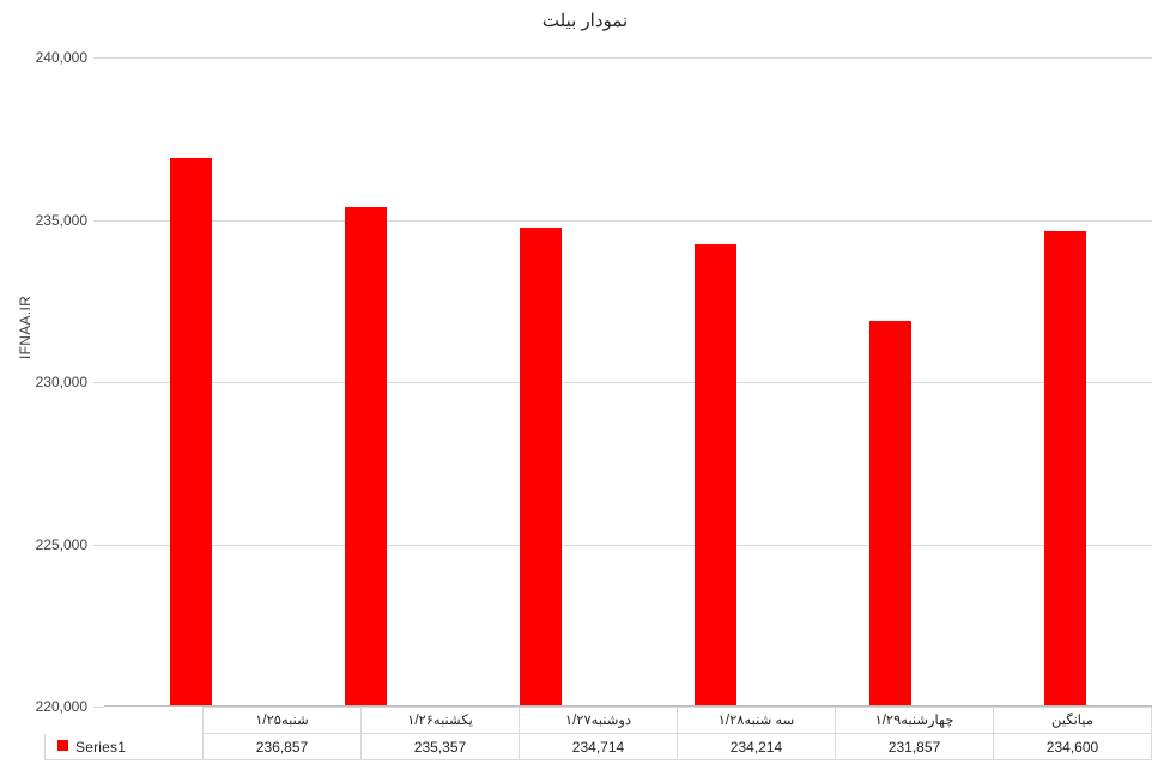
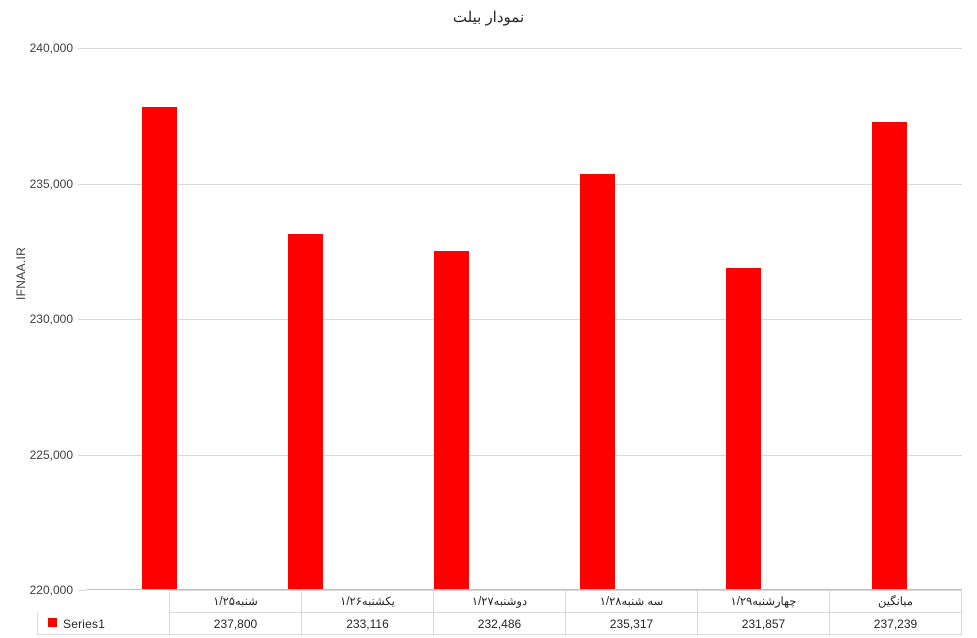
شنبه۱/۲۵: 236,857 -> 237,800
یکشنبه۱/۲۶: 235,357 -> 233,116
دوشنبه۱/۲۷: 234,714 -> 232,486
سه شنبه۱/۲۸: 234,214 -> 235,317
میانگین: 234,600 -> 237,239
